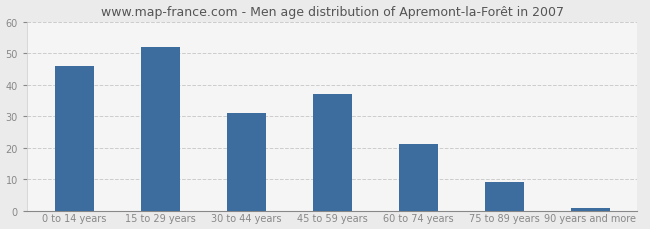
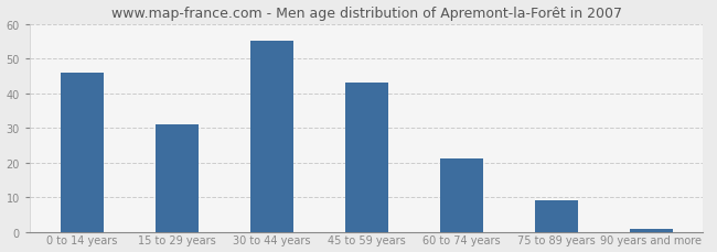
15 to 29 years: 52 -> 31
30 to 44 years: 31 -> 55
45 to 59 years: 37 -> 43
